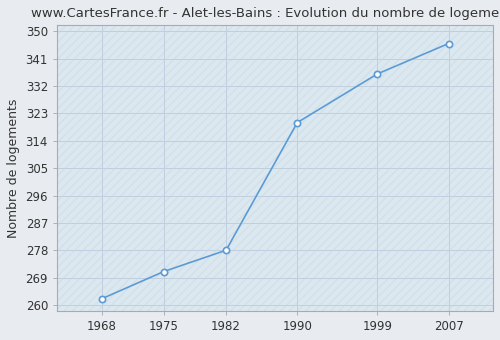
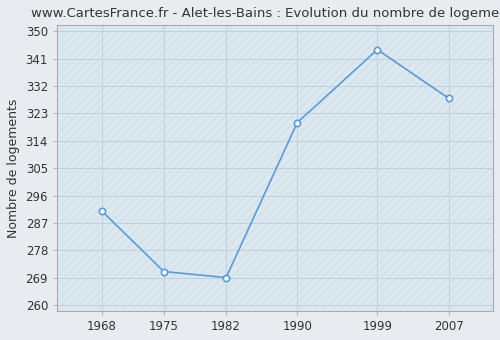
1968: 262 -> 291
1982: 278 -> 269
1999: 336 -> 344
2007: 346 -> 328
